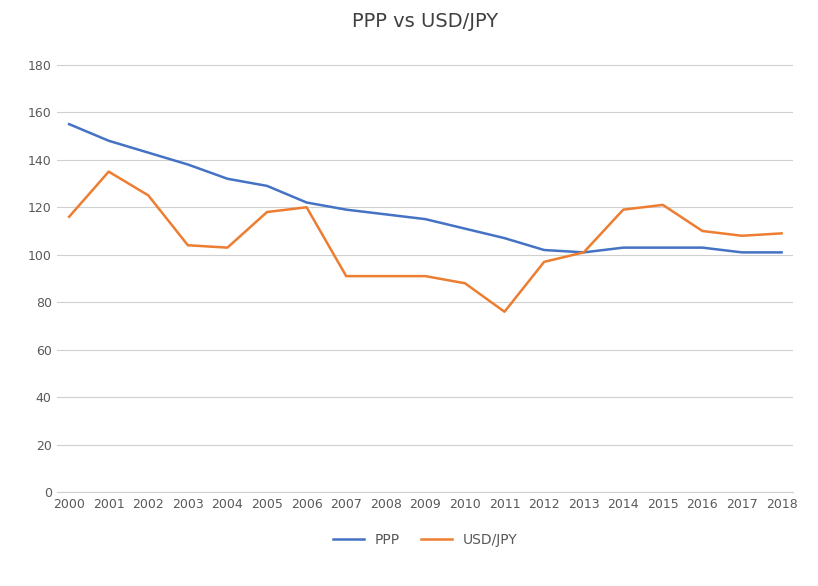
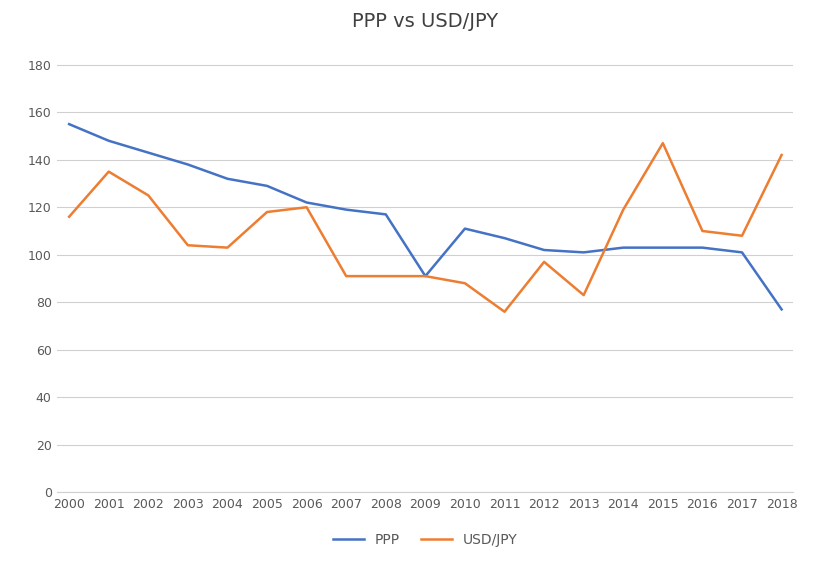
PPP/2009: 115 -> 91
USD/JPY/2013: 101 -> 83
USD/JPY/2015: 121 -> 147
PPP/2018: 101 -> 77
USD/JPY/2018: 109 -> 142
